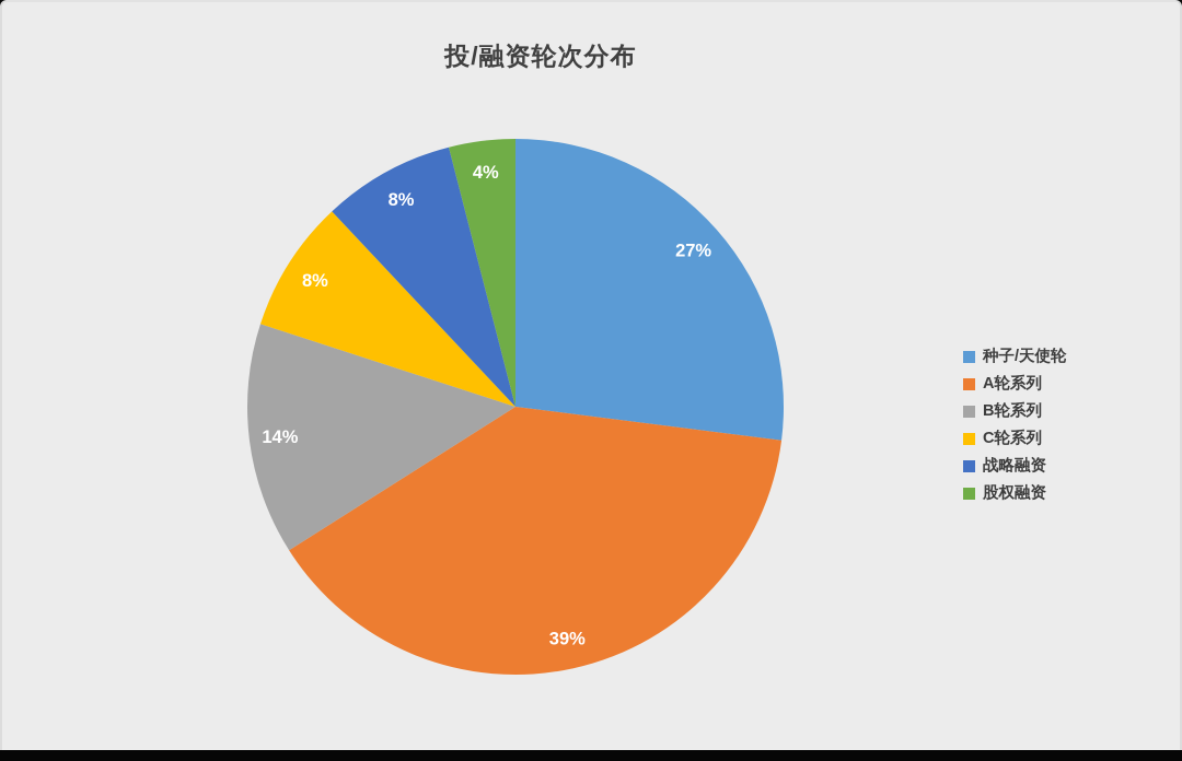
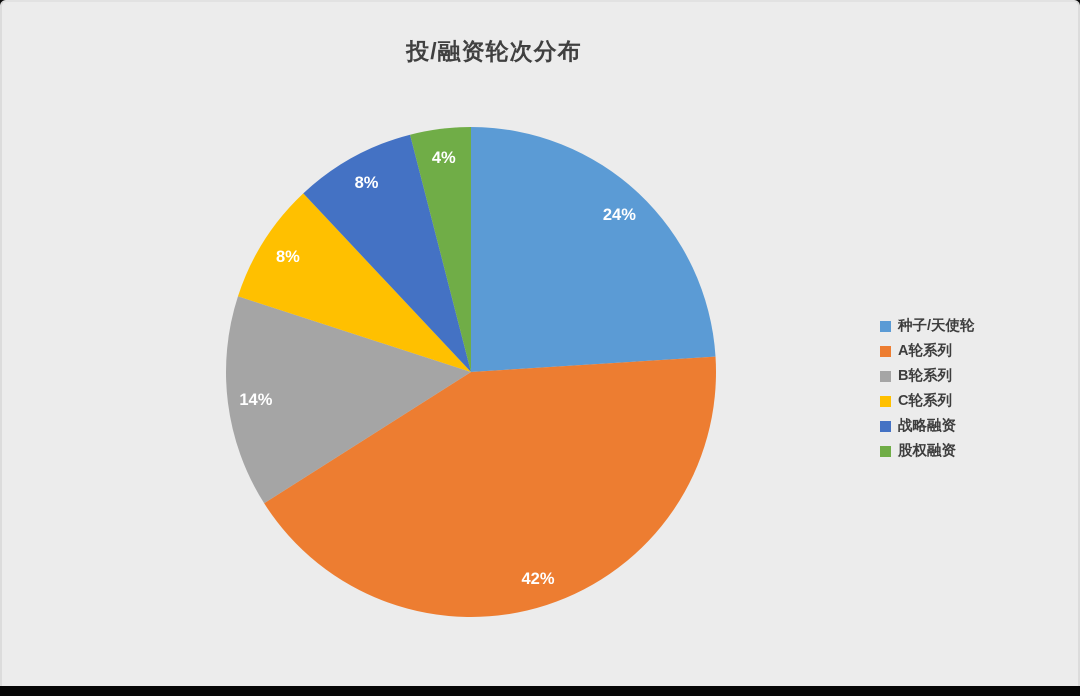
种子/天使轮: 27% -> 24%
A轮系列: 39% -> 42%
